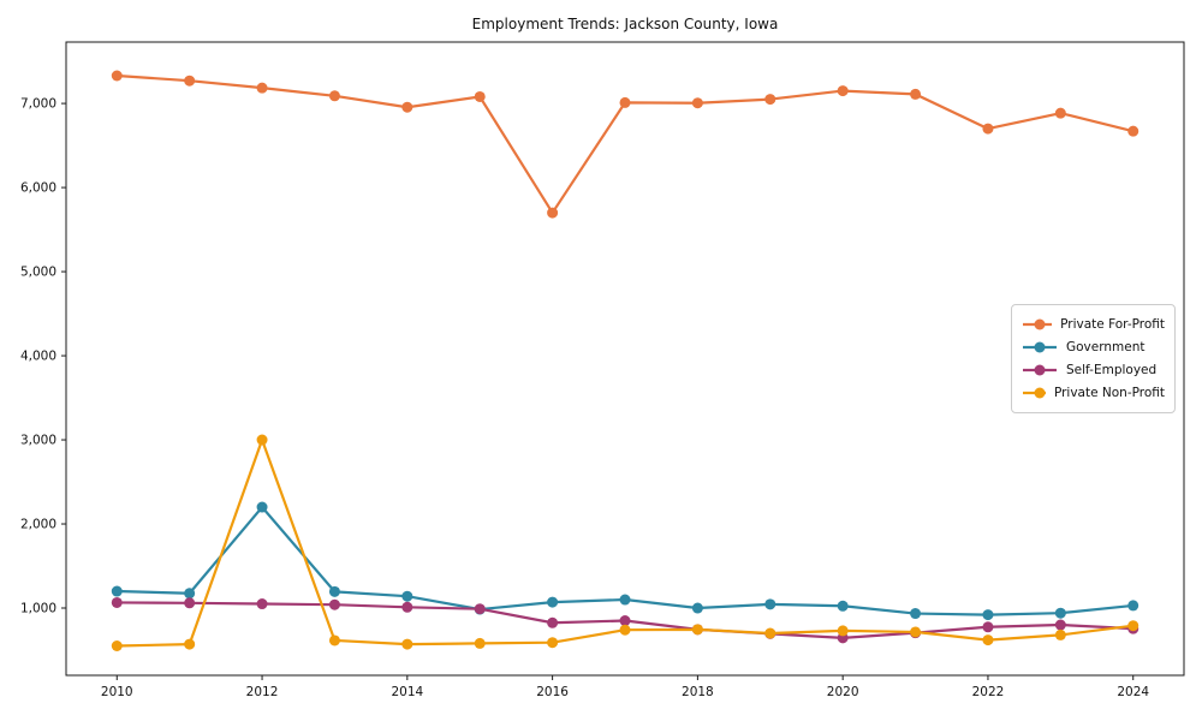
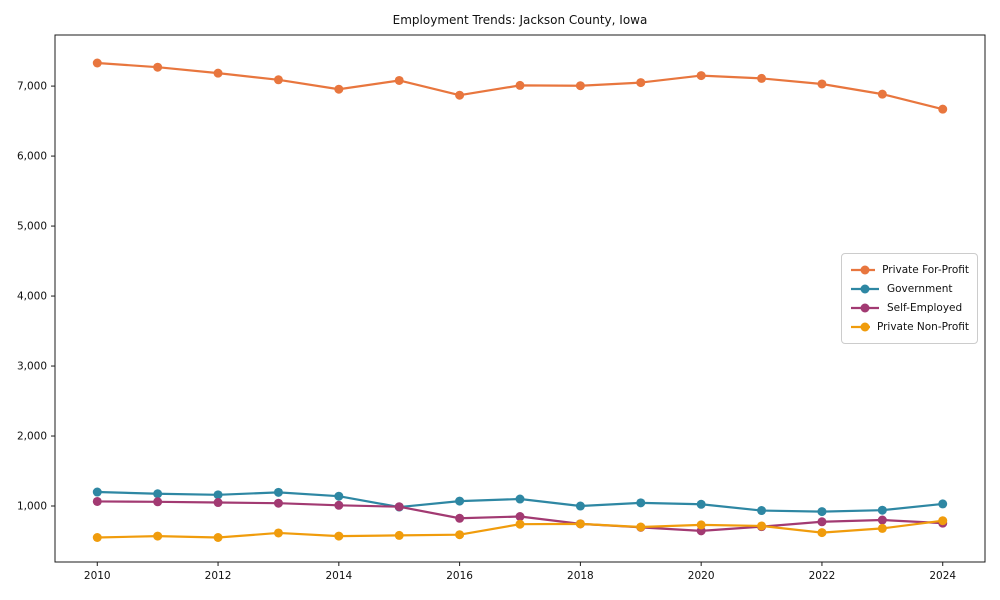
Government/2012: 2200 -> 1200
Private Non-Profit/2012: 3000 -> 600
Private For-Profit/2016: 5700 -> 6900
Private For-Profit/2022: 6700 -> 7000
